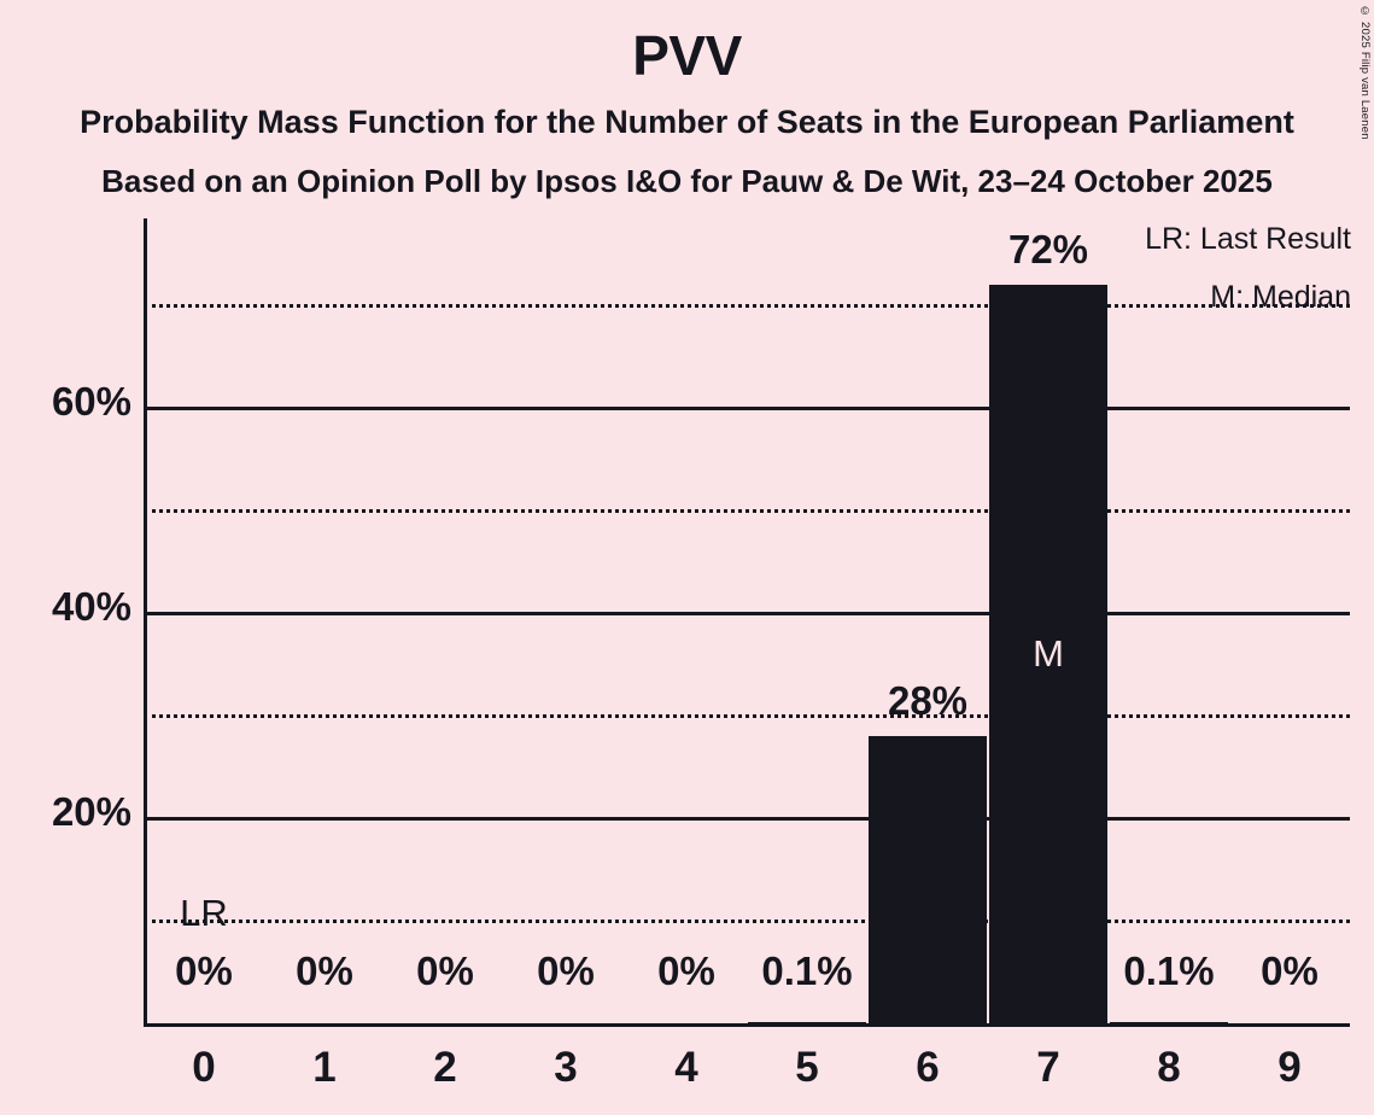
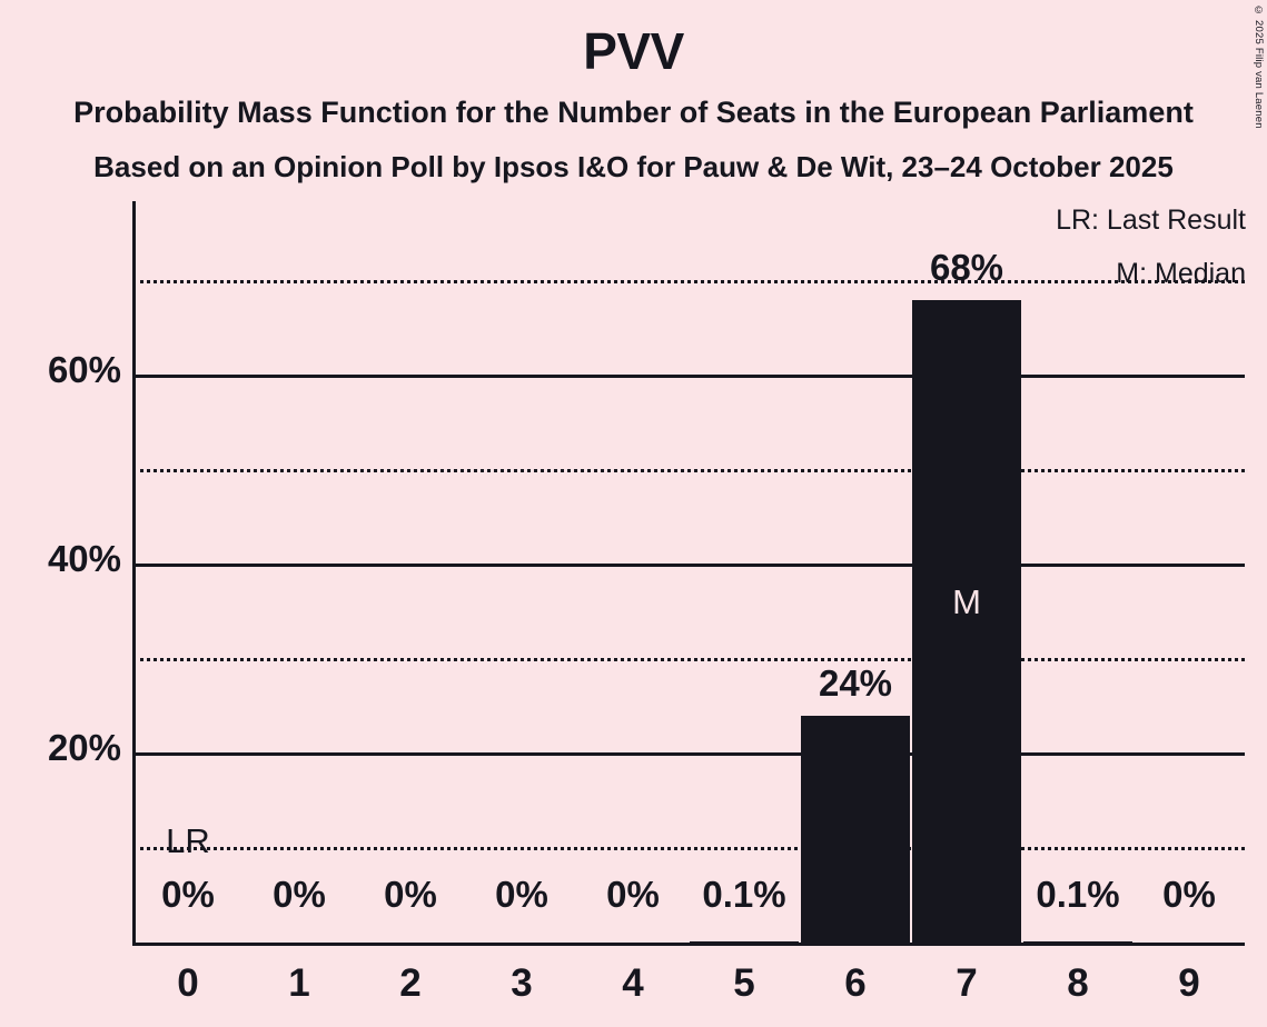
6: 28% -> 24%
7: 72% -> 68%
